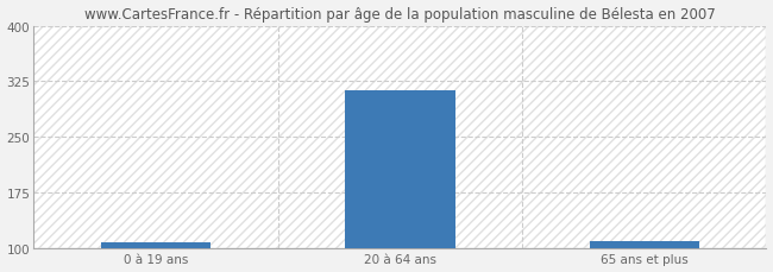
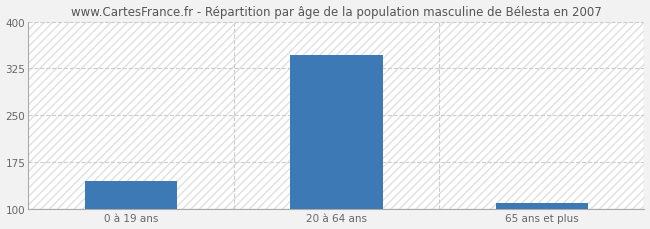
0 à 19 ans: 107 -> 144
20 à 64 ans: 313 -> 346
